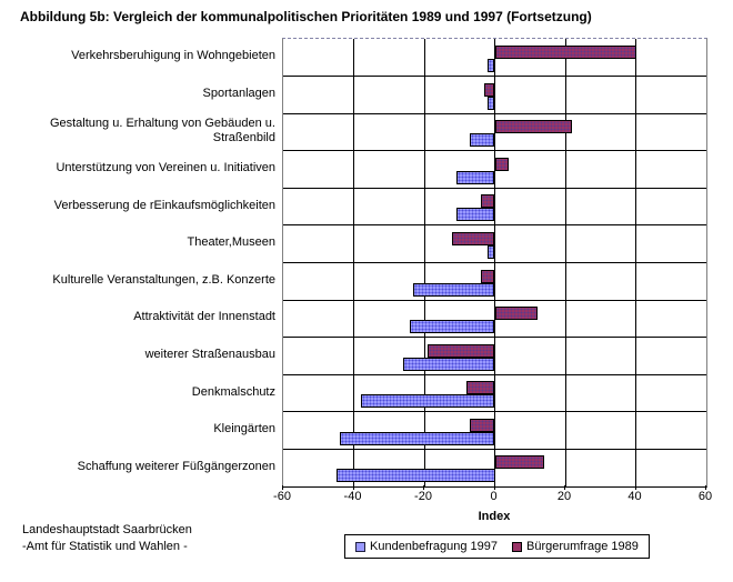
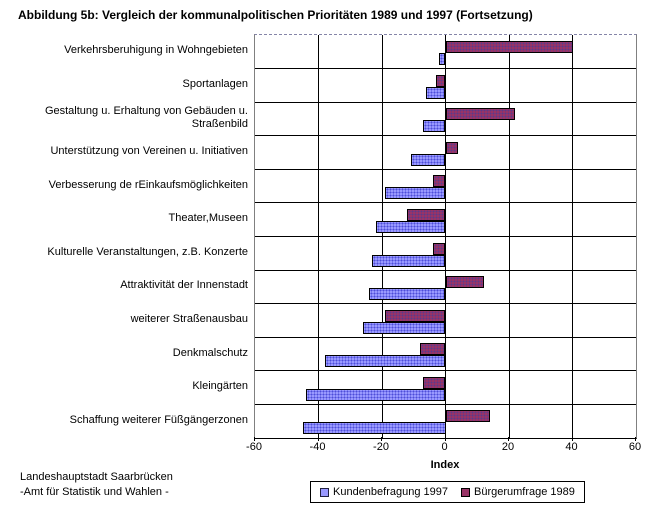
Kundenbefragung 1997/Sportanlagen: -2 -> -6
Kundenbefragung 1997/Verbesserung de rEinkaufsmöglichkeiten: -11 -> -19
Kundenbefragung 1997/Theater,Museen: -2 -> -22
